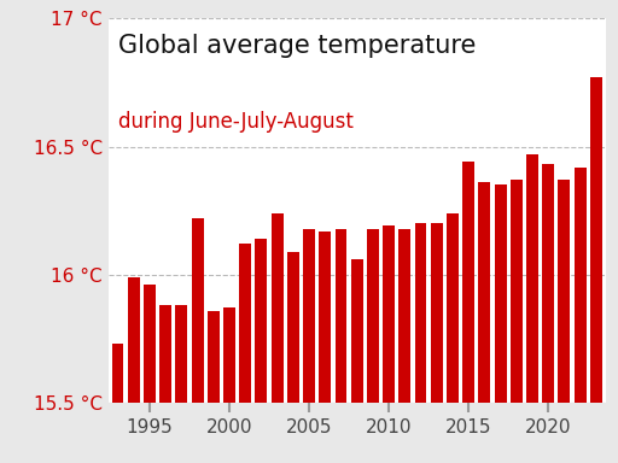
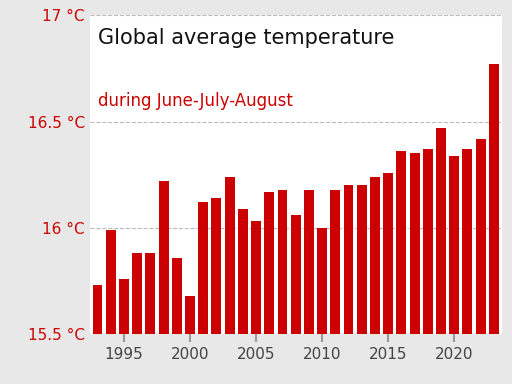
1995: 15.96 °C -> 15.76 °C
2000: 15.87 °C -> 15.68 °C
2005: 16.18 °C -> 16.03 °C
2010: 16.19 °C -> 16.00 °C
2015: 16.44 °C -> 16.26 °C
2020: 16.43 °C -> 16.34 °C
